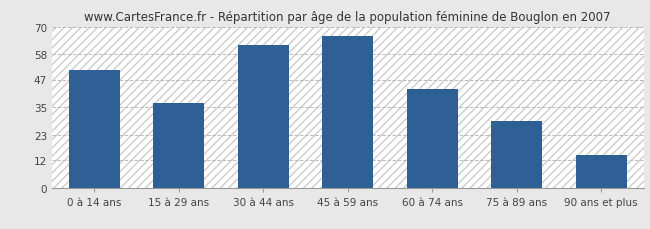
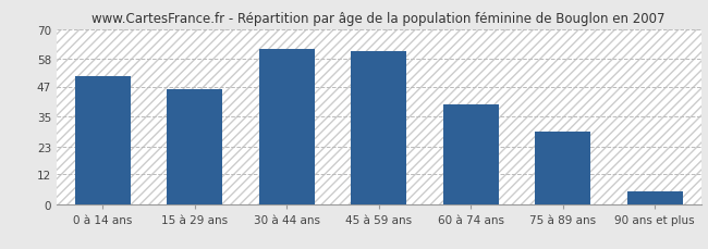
15 à 29 ans: 37 -> 46
45 à 59 ans: 66 -> 61
60 à 74 ans: 43 -> 40
90 ans et plus: 14 -> 5
